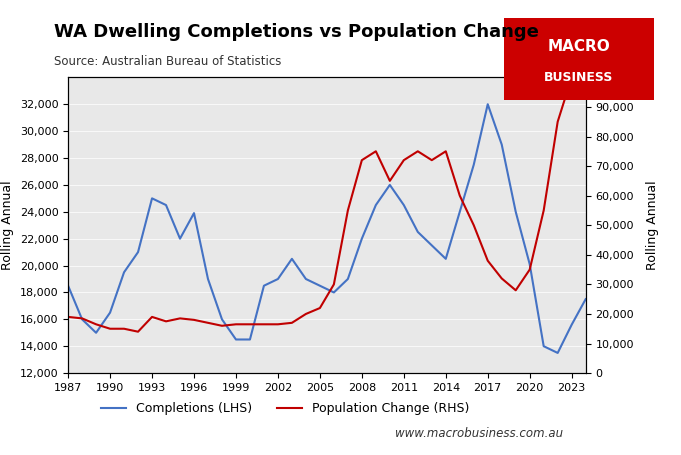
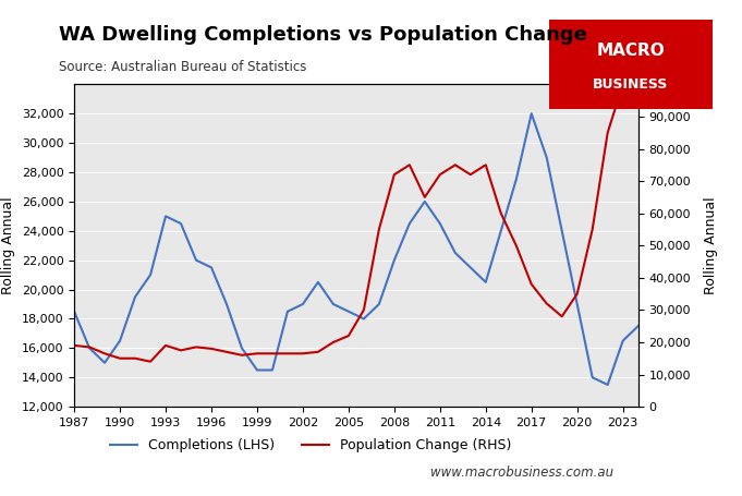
Completions (LHS)/1996: 23,900 -> 21,500
Completions (LHS)/2020: 20,100 -> 19,000
Completions (LHS)/2023: 15,600 -> 16,500
